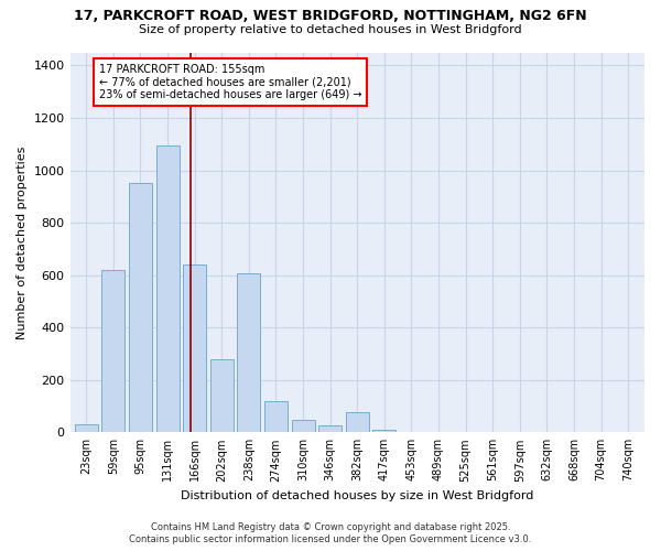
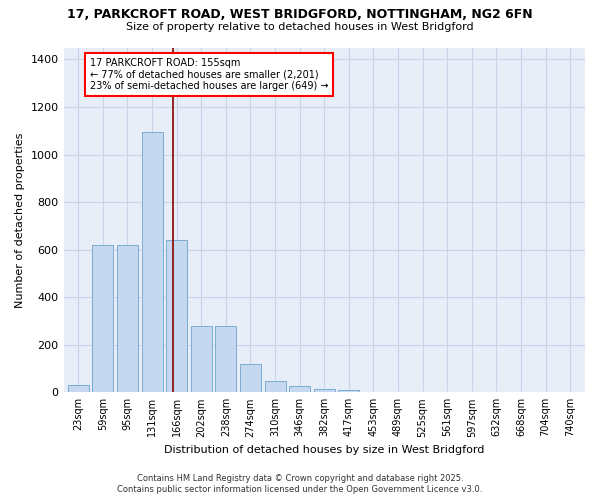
95sqm: 950 -> 620
238sqm: 605 -> 280
382sqm: 75 -> 15
